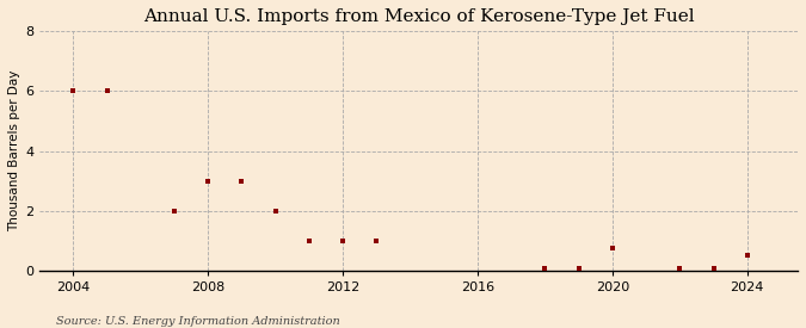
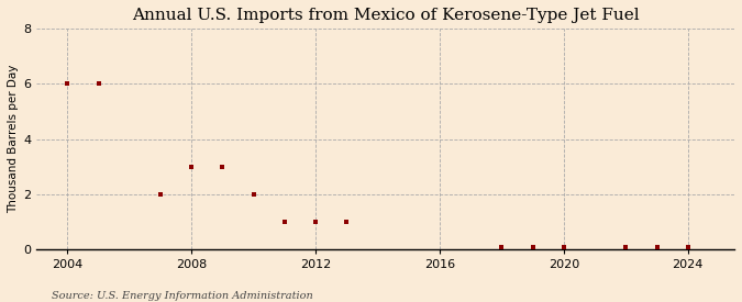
2020: 0.75 -> 0.07
2024: 0.50 -> 0.07
